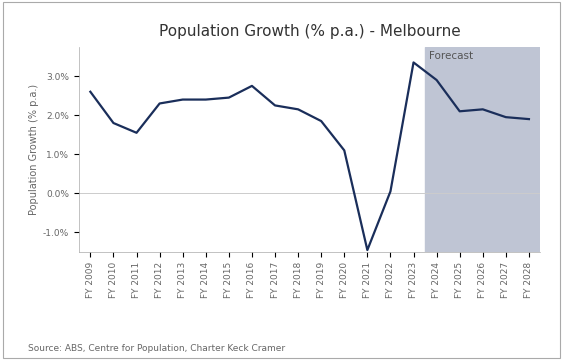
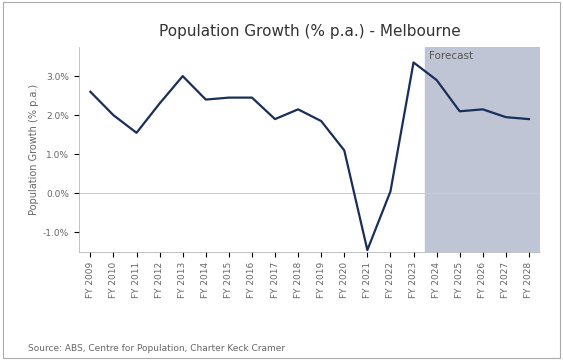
FY 2010: 1.80% -> 2.00%
FY 2013: 2.40% -> 3.00%
FY 2016: 2.75% -> 2.45%
FY 2017: 2.25% -> 1.90%
